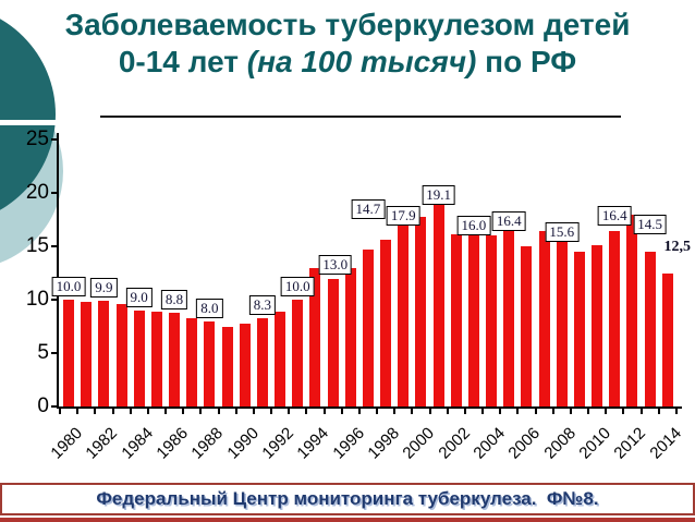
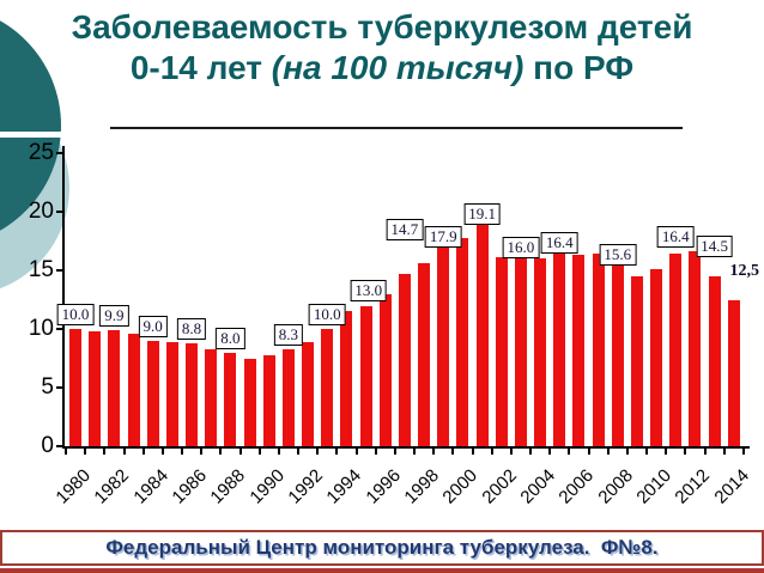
1994: 13 -> 12
2006: 15 -> 16
2012: 18 -> 17
